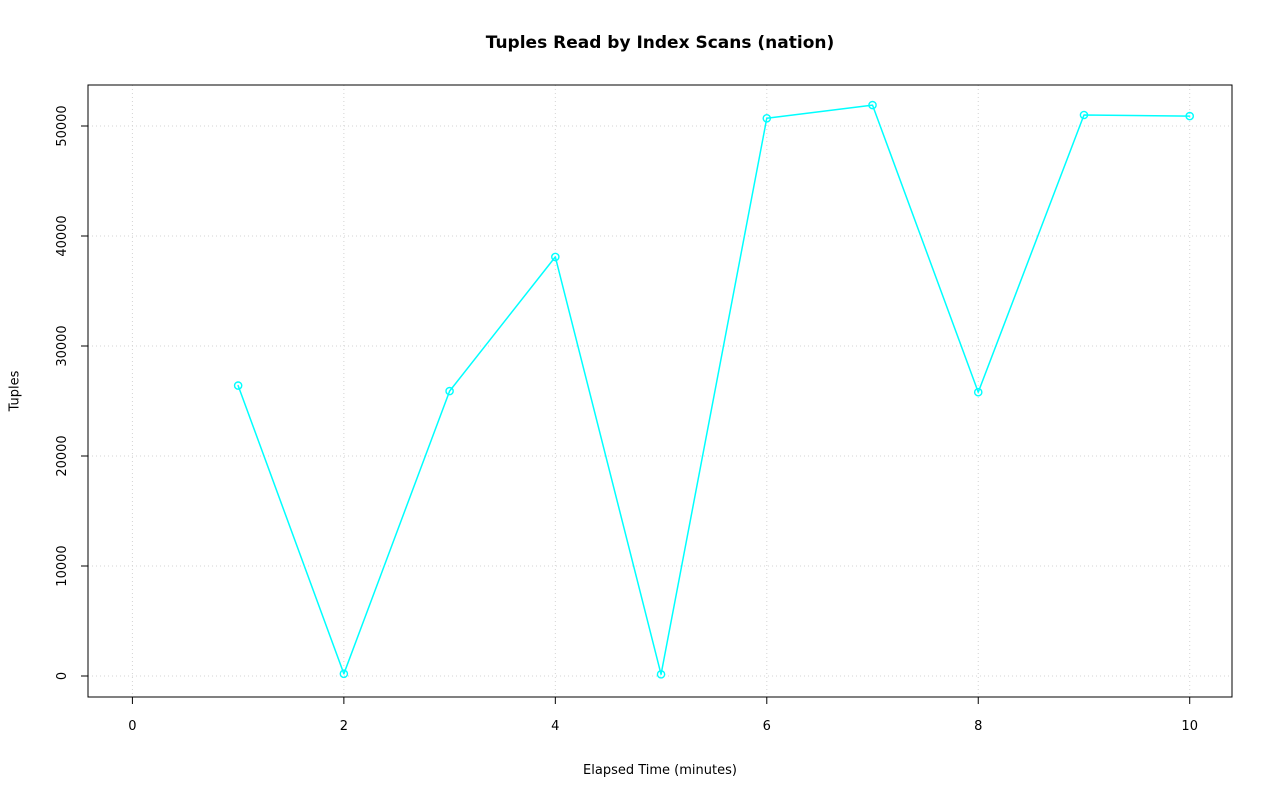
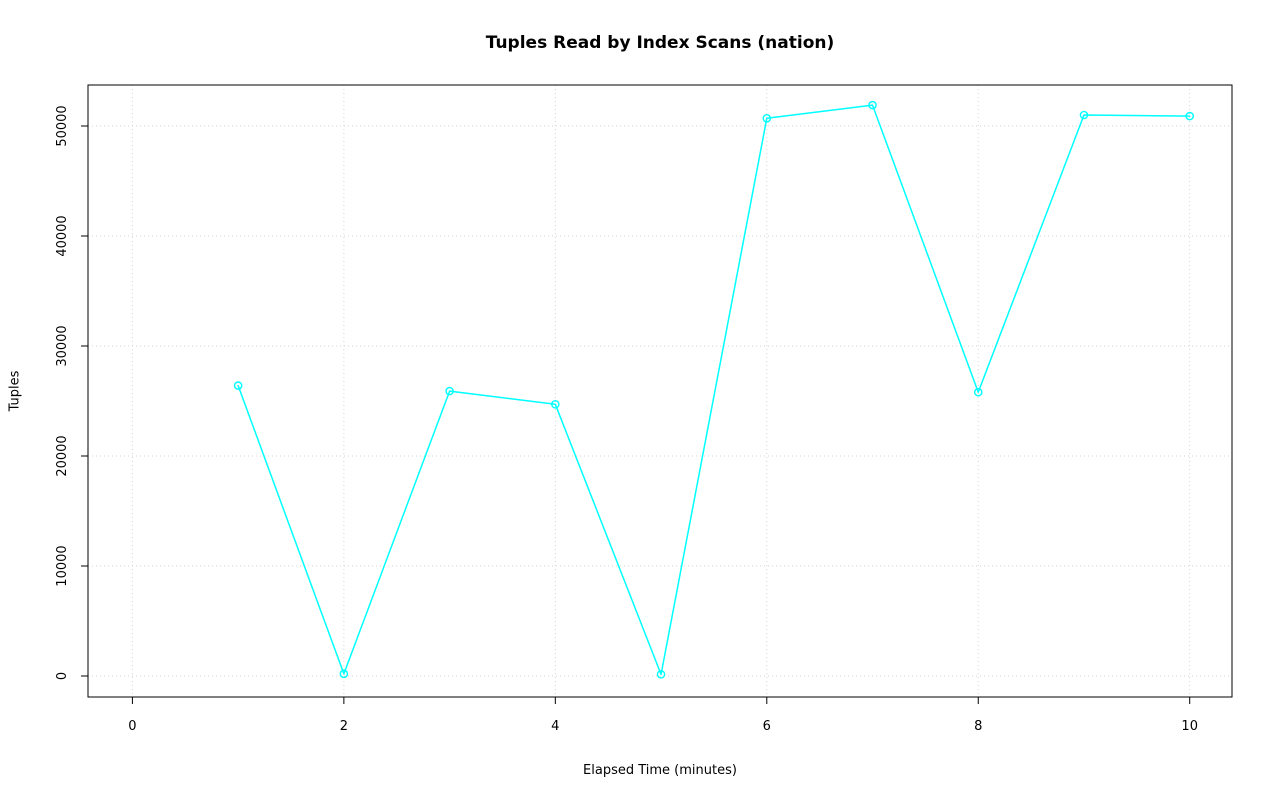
4: 38100 -> 24700
